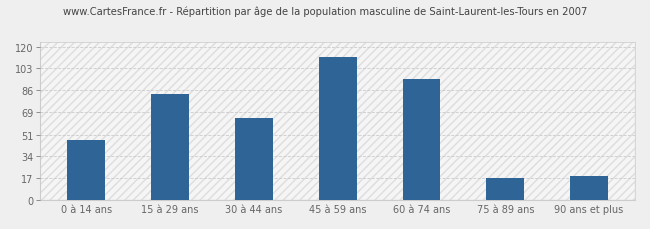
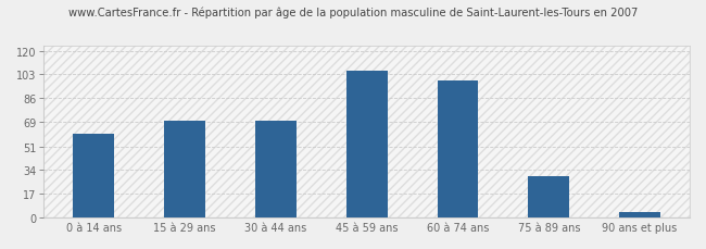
0 à 14 ans: 47 -> 60
15 à 29 ans: 83 -> 70
30 à 44 ans: 64 -> 70
45 à 59 ans: 112 -> 106
60 à 74 ans: 95 -> 99
75 à 89 ans: 17 -> 30
90 ans et plus: 19 -> 4
